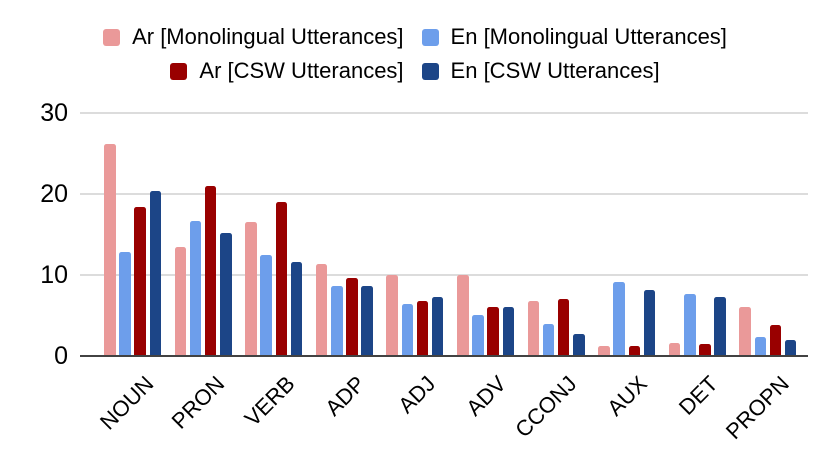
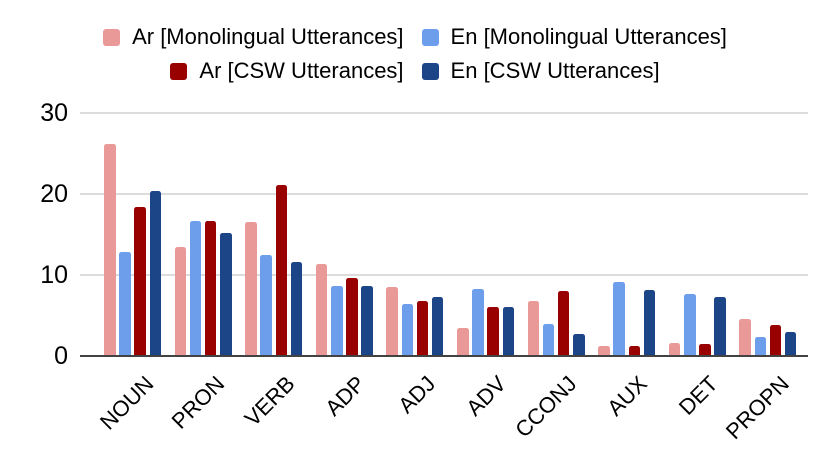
Ar [CSW Utterances]/PRON: 21 -> 17
Ar [CSW Utterances]/VERB: 19 -> 21
Ar [Monolingual Utterances]/ADJ: 10 -> 8
Ar [Monolingual Utterances]/ADV: 10 -> 4
En [Monolingual Utterances]/ADV: 5 -> 8
Ar [CSW Utterances]/CCONJ: 7 -> 8
Ar [Monolingual Utterances]/PROPN: 6 -> 5
En [CSW Utterances]/PROPN: 2 -> 3
